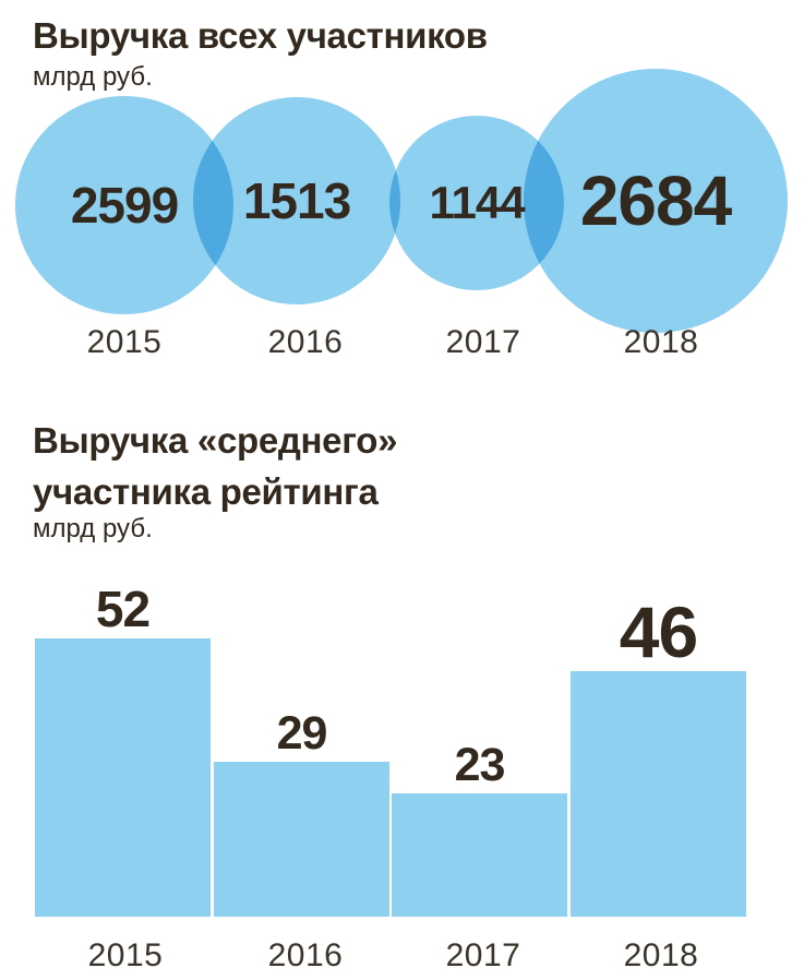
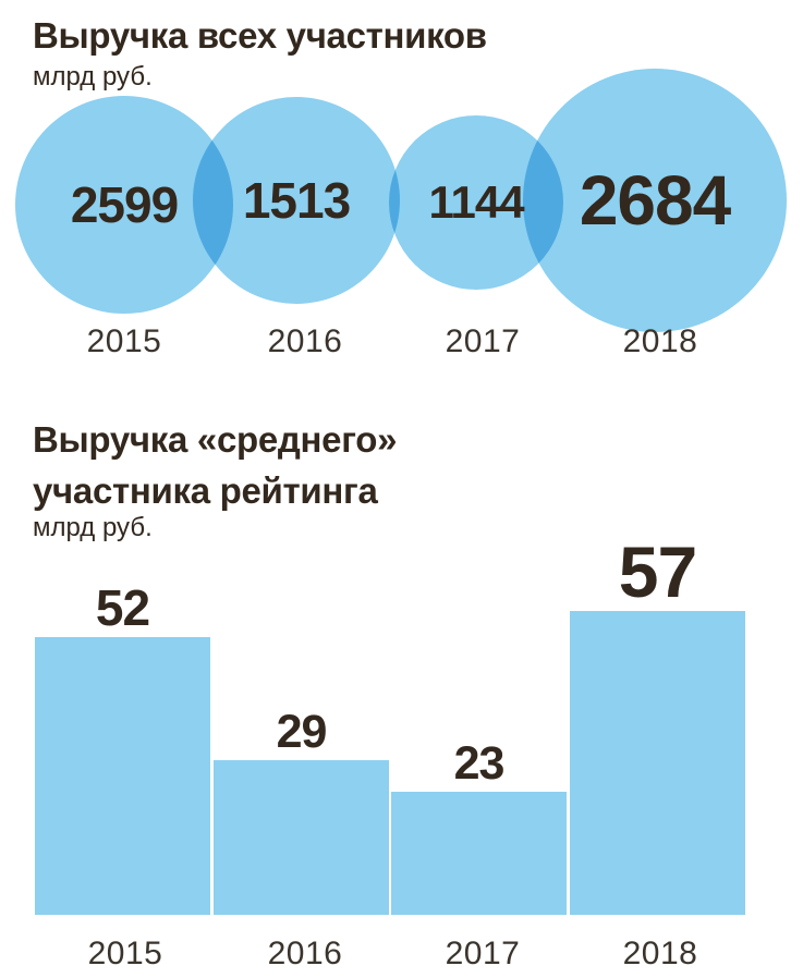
Выручка «среднего» участника рейтинга/2018: 46 -> 57
